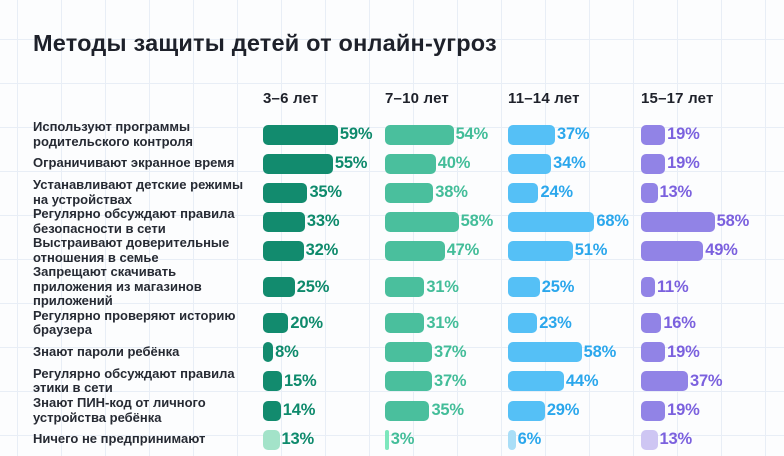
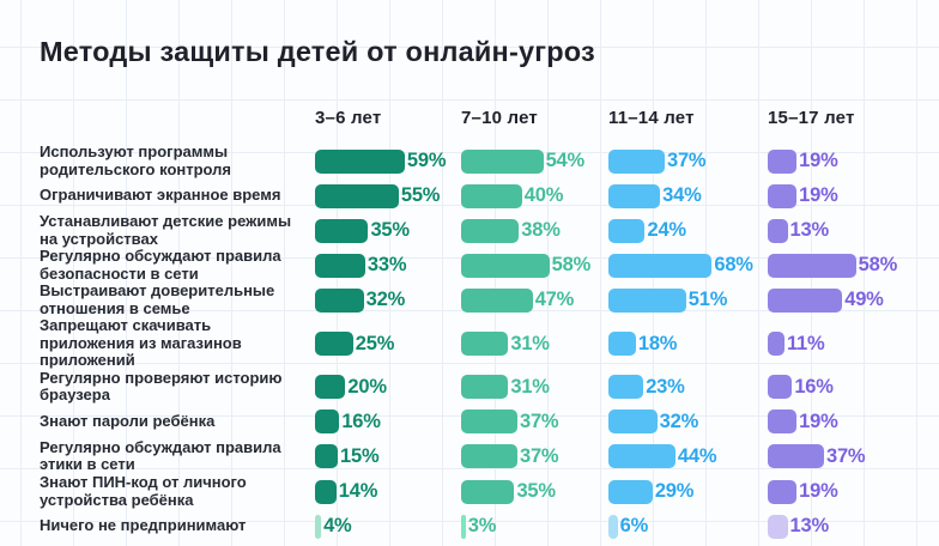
11–14 лет/Запрещают скачивать приложения из магазинов приложений: 25% -> 18%
3–6 лет/Знают пароли ребёнка: 8% -> 16%
11–14 лет/Знают пароли ребёнка: 58% -> 32%
3–6 лет/Ничего не предпринимают: 13% -> 4%
